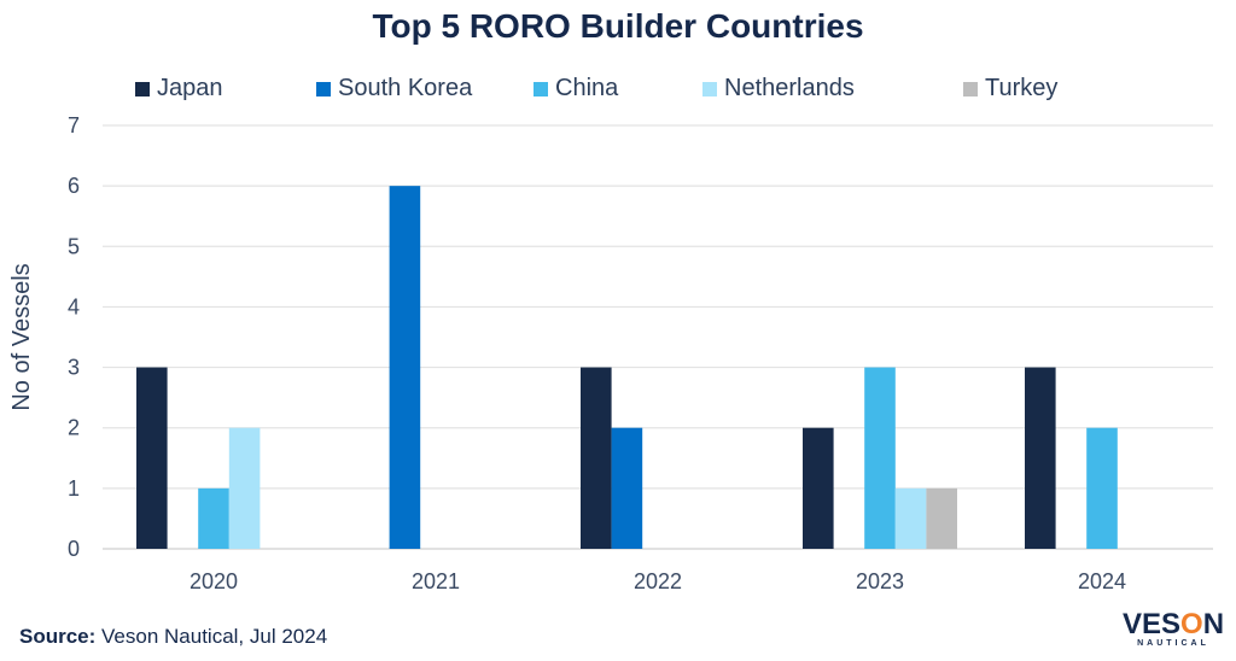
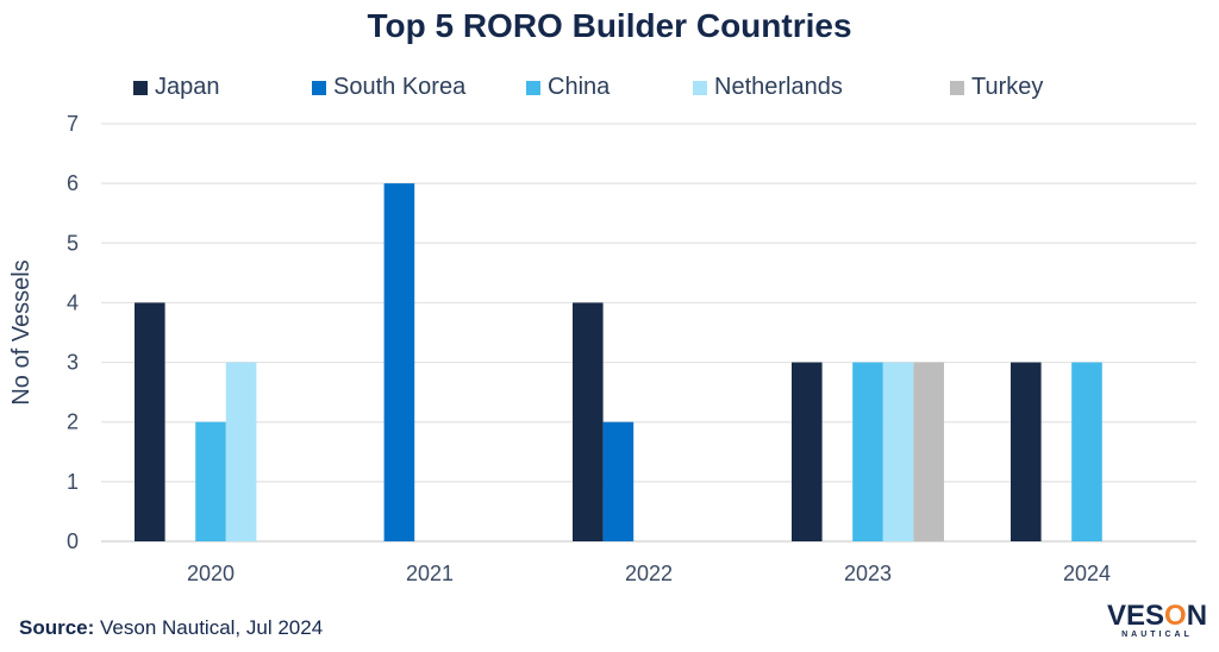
Japan/2020: 3 -> 4
China/2020: 1 -> 2
Netherlands/2020: 2 -> 3
Japan/2022: 3 -> 4
Japan/2023: 2 -> 3
Netherlands/2023: 1 -> 3
Turkey/2023: 1 -> 3
China/2024: 2 -> 3
